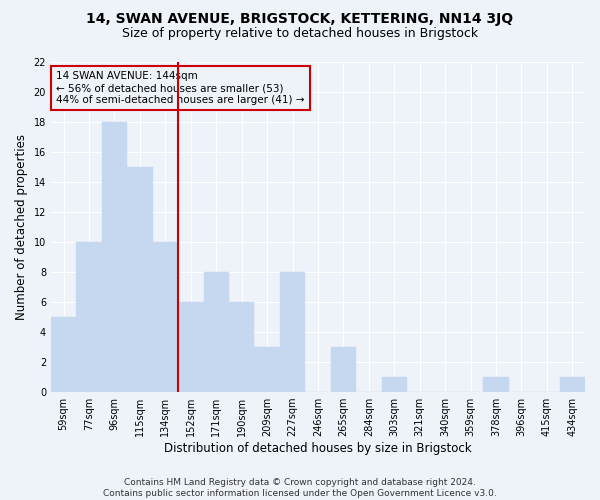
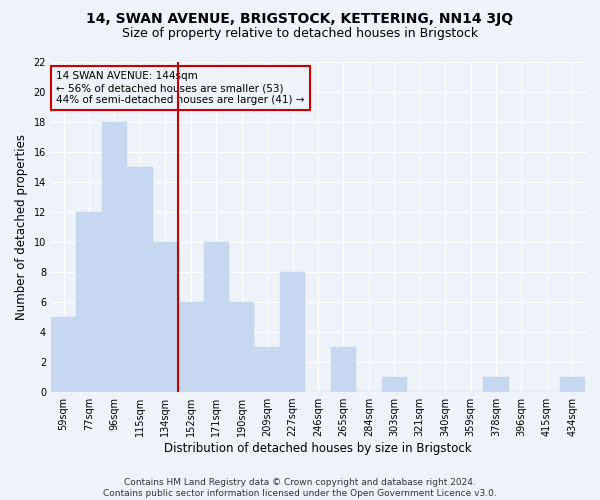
77sqm: 10 -> 12
171sqm: 8 -> 10
